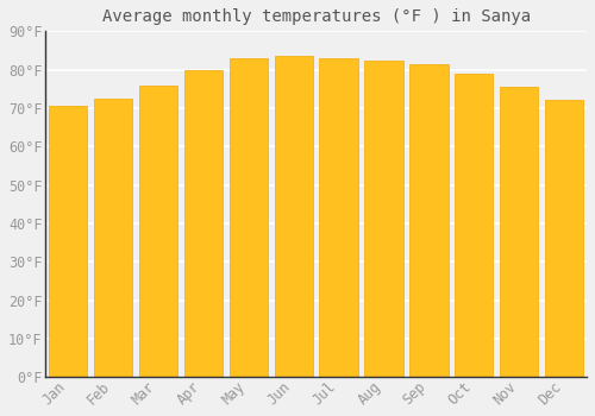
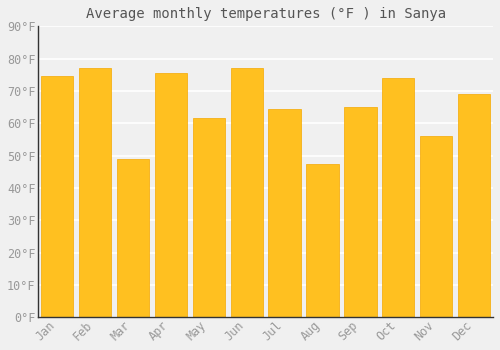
Jan: 70.5°F -> 74.5°F
Feb: 72.5°F -> 77.0°F
Mar: 76.0°F -> 49.0°F
Apr: 80.0°F -> 75.5°F
May: 83.0°F -> 61.5°F
Jun: 83.5°F -> 77.0°F
Jul: 83.0°F -> 64.5°F
Aug: 82.5°F -> 47.5°F
Sep: 81.5°F -> 65.0°F
Oct: 79.0°F -> 74.0°F
Nov: 75.5°F -> 56.0°F
Dec: 72.0°F -> 69.0°F
